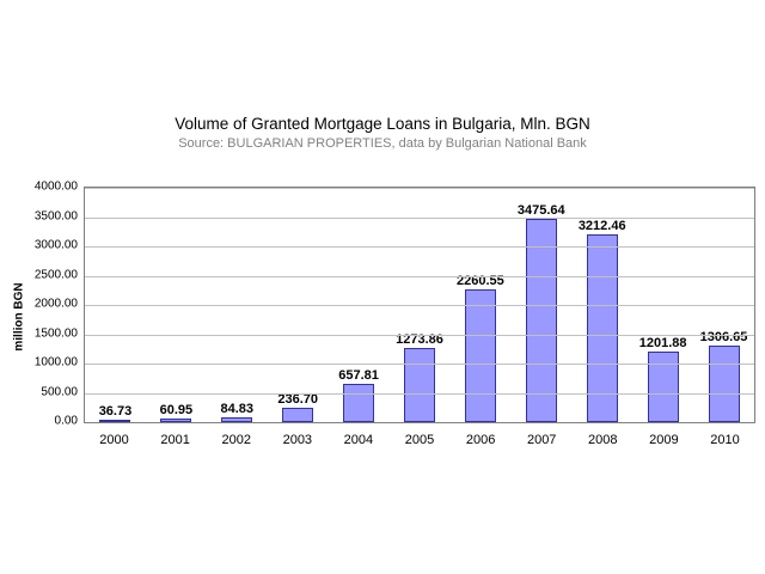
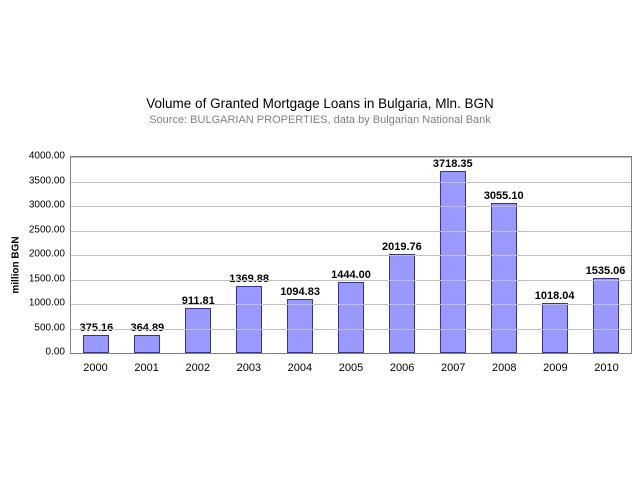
2000: 36.73 -> 375.16
2001: 60.95 -> 364.89
2002: 84.83 -> 911.81
2003: 236.70 -> 1369.88
2004: 657.81 -> 1094.83
2005: 1273.86 -> 1444.00
2006: 2260.55 -> 2019.76
2007: 3475.64 -> 3718.35
2008: 3212.46 -> 3055.10
2009: 1201.88 -> 1018.04
2010: 1306.65 -> 1535.06
